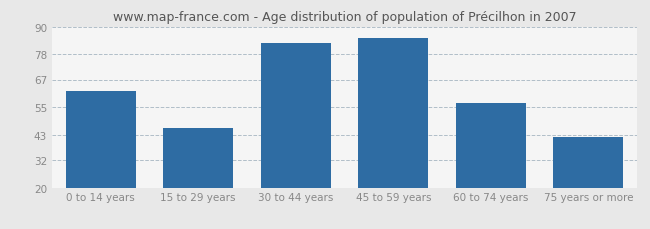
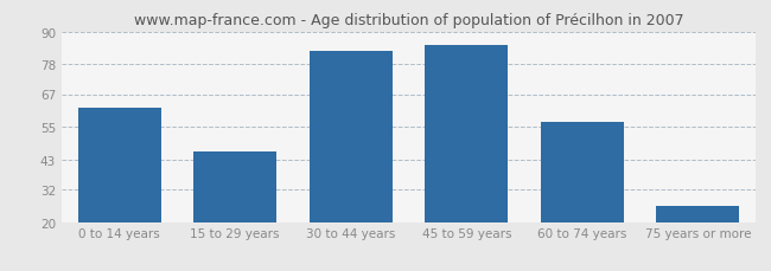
75 years or more: 42 -> 26
